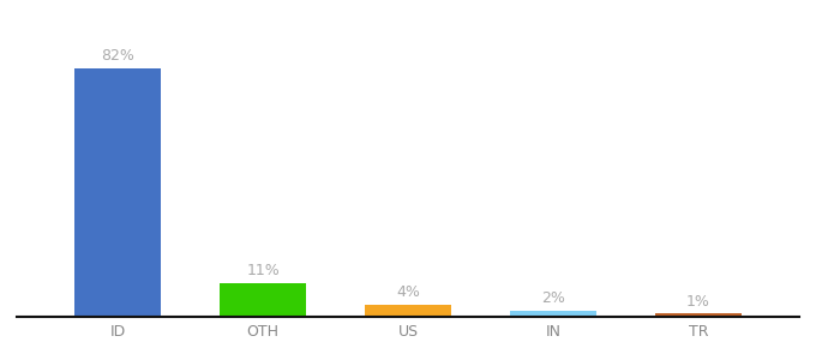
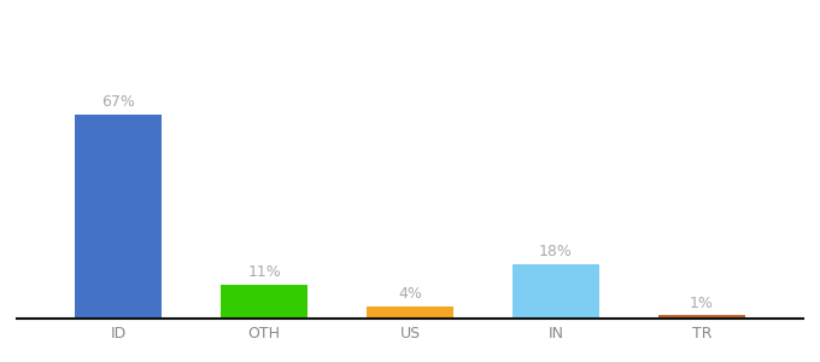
ID: 82% -> 67%
IN: 2% -> 18%
